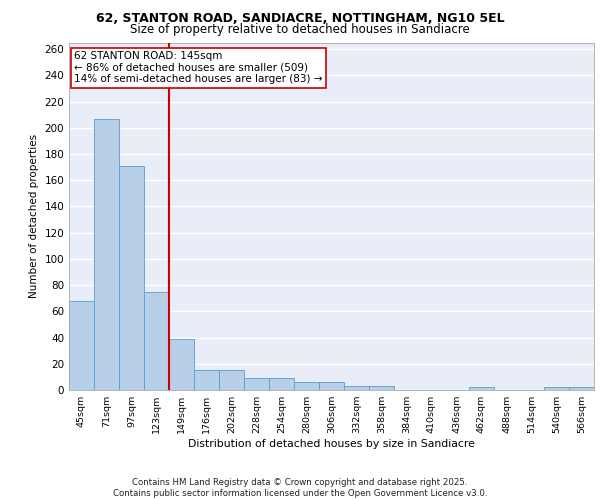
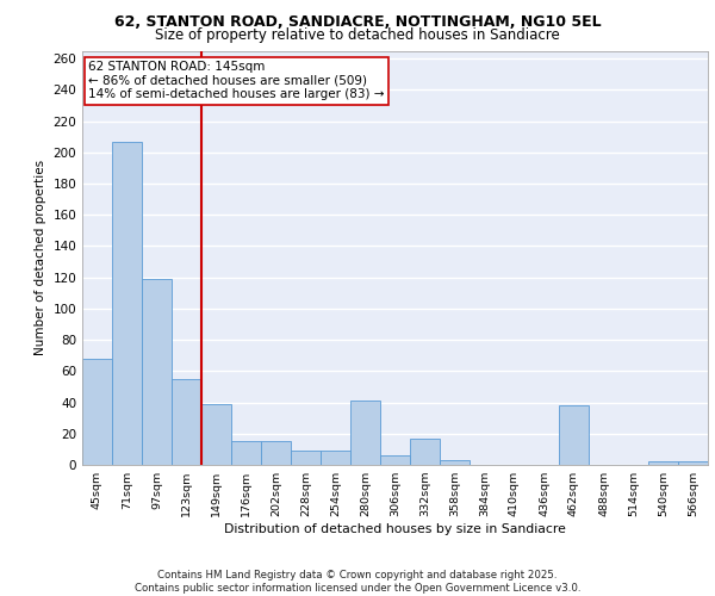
97sqm: 171 -> 119
123sqm: 75 -> 55
280sqm: 6 -> 41
332sqm: 3 -> 17
462sqm: 2 -> 38
